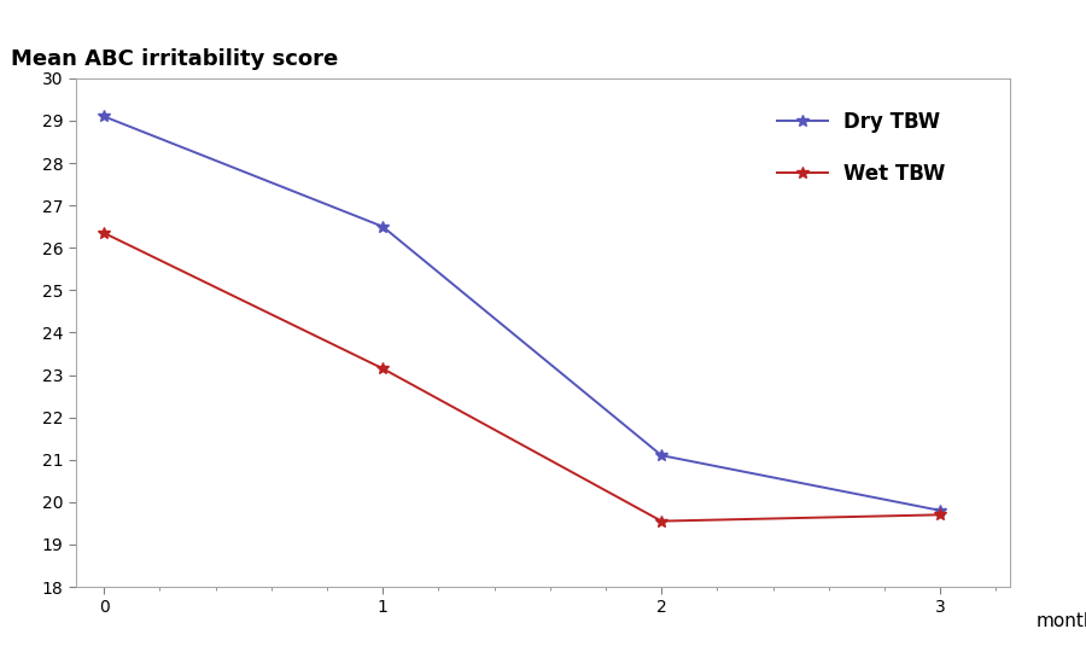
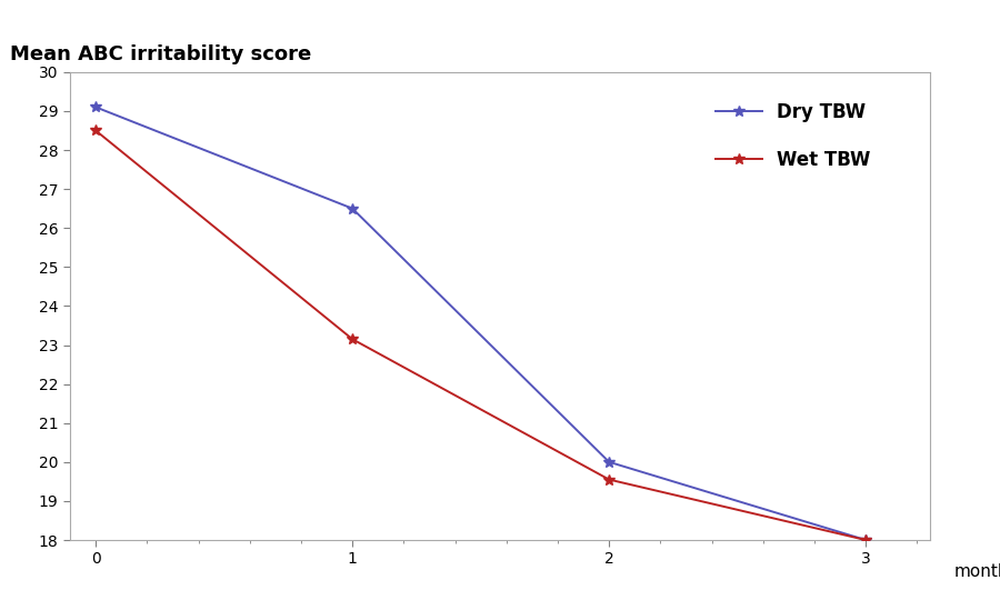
Wet TBW/0: 26.35 -> 28.50
Dry TBW/2: 21.1 -> 20.0
Dry TBW/3: 19.8 -> 18.0
Wet TBW/3: 19.70 -> 18.00
